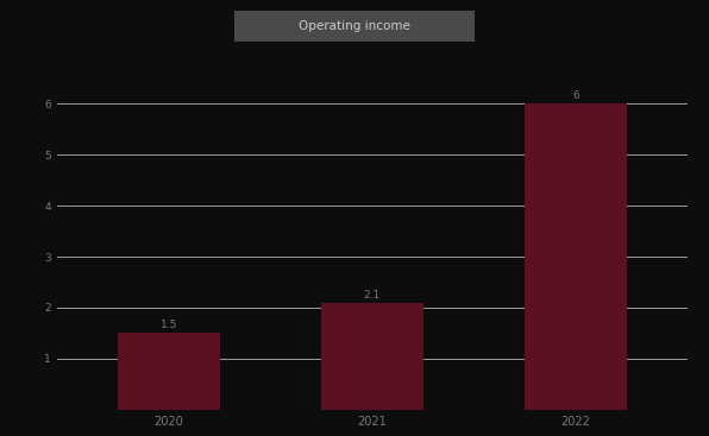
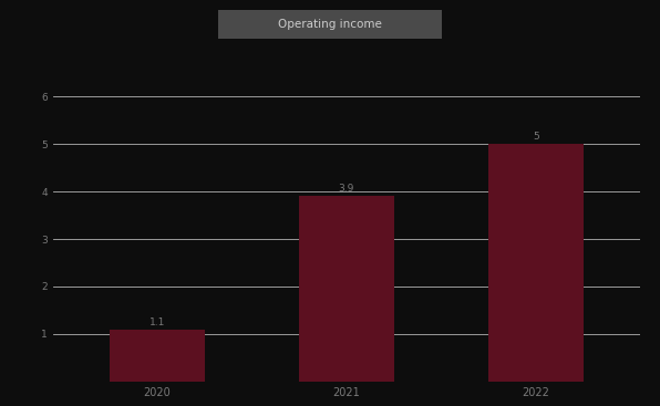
2020: 1.5 -> 1.1
2021: 2.1 -> 3.9
2022: 6 -> 5
